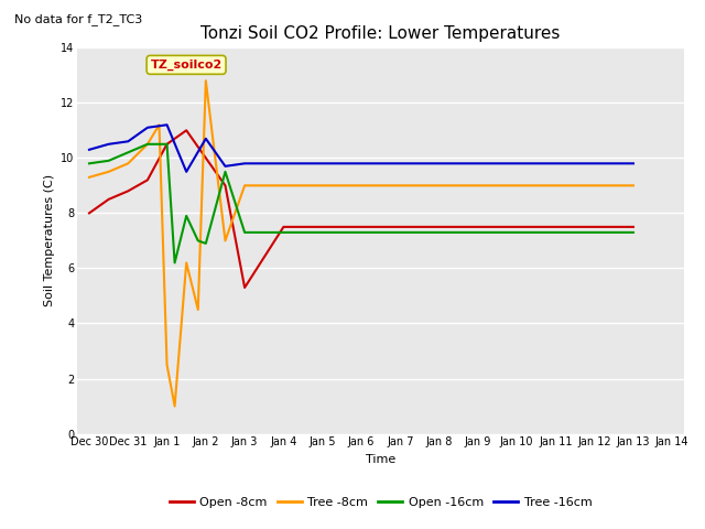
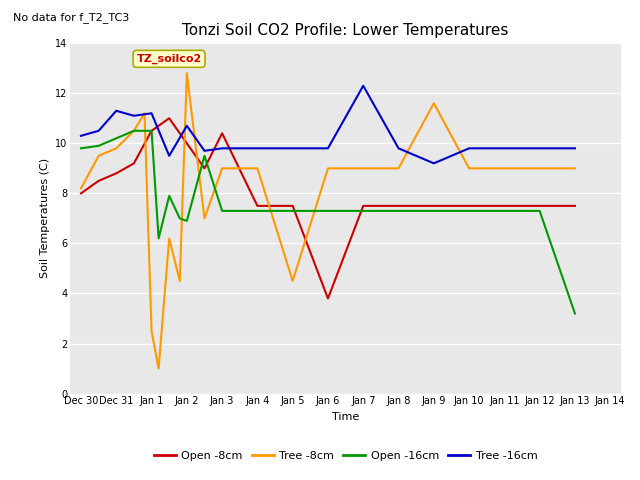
Tree -8cm/Dec 30: 9.3 -> 8.2
Tree -16cm/Dec 31: 10.6 -> 11.3
Open -8cm/Jan 3: 5.3 -> 10.4
Tree -8cm/Jan 5: 9.0 -> 4.5
Open -8cm/Jan 6: 7.5 -> 3.8
Tree -16cm/Jan 7: 9.8 -> 12.3
Tree -8cm/Jan 9: 9.0 -> 11.6
Tree -16cm/Jan 9: 9.8 -> 9.2
Open -16cm/Jan 13: 7.3 -> 3.2
